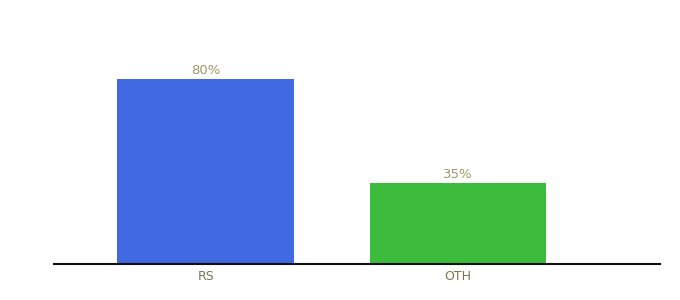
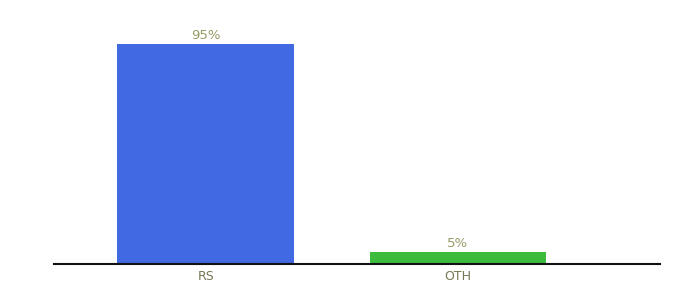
RS: 80% -> 95%
OTH: 35% -> 5%
